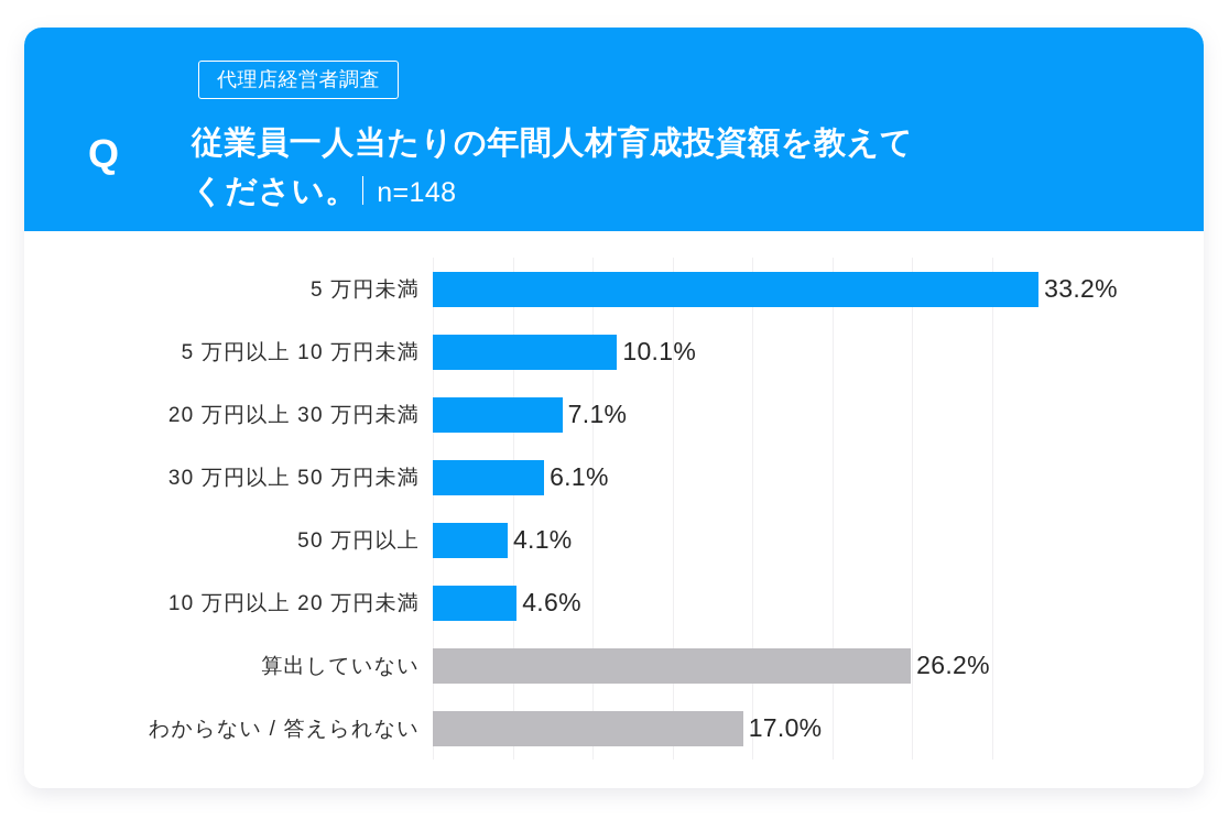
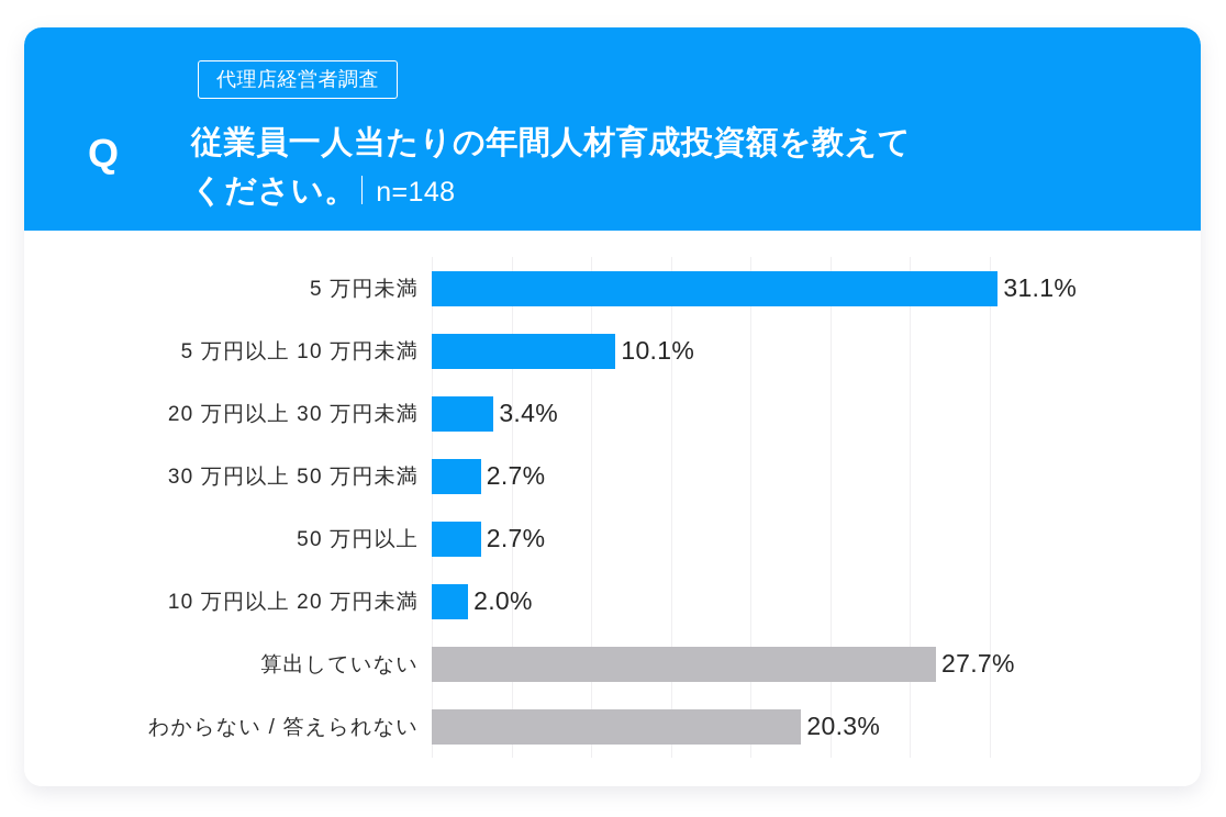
5 万円未満: 33.2% -> 31.1%
20 万円以上 30 万円未満: 7.1% -> 3.4%
30 万円以上 50 万円未満: 6.1% -> 2.7%
50 万円以上: 4.1% -> 2.7%
10 万円以上 20 万円未満: 4.6% -> 2.0%
算出していない: 26.2% -> 27.7%
わからない / 答えられない: 17.0% -> 20.3%
